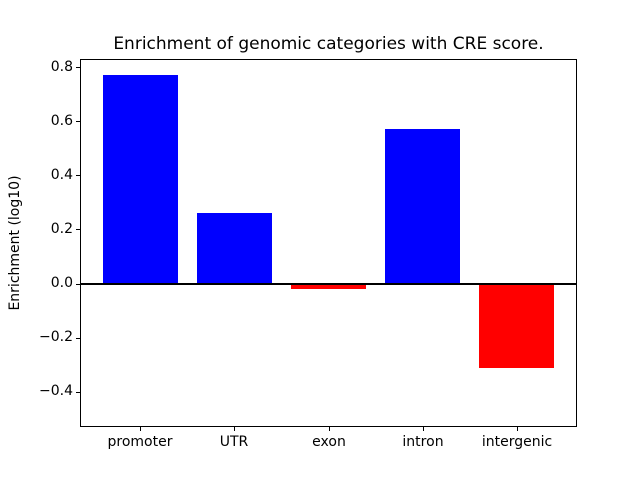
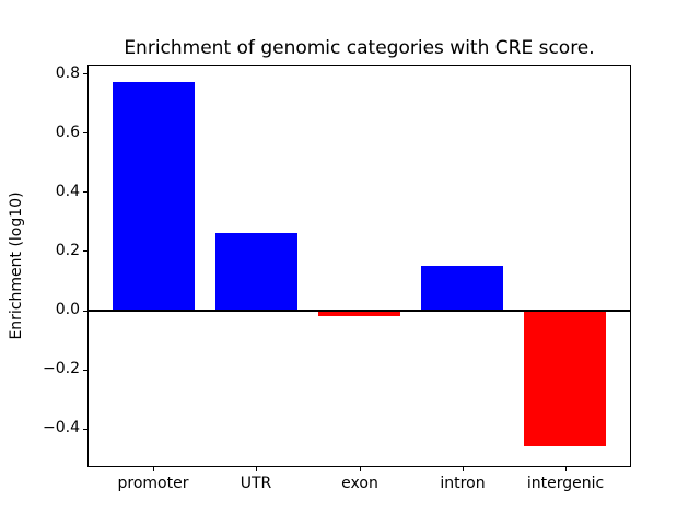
intron: 0.57 -> 0.15
intergenic: -0.31 -> -0.46
